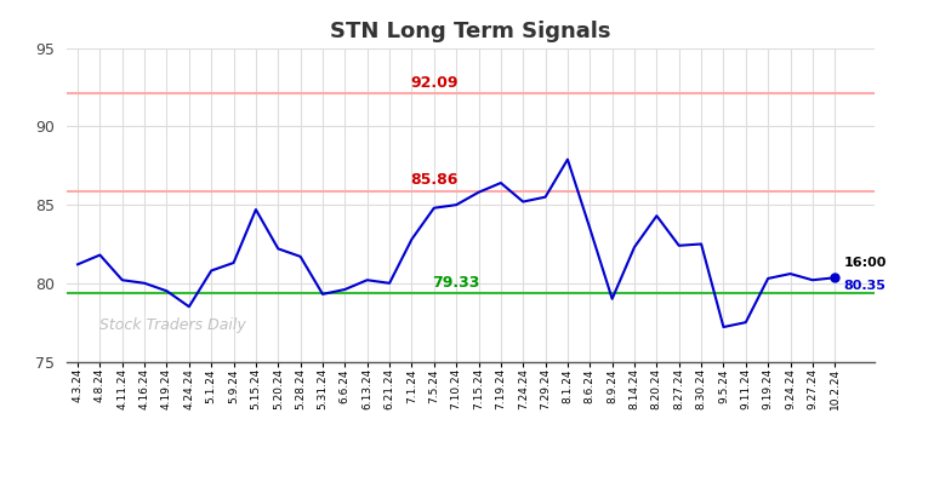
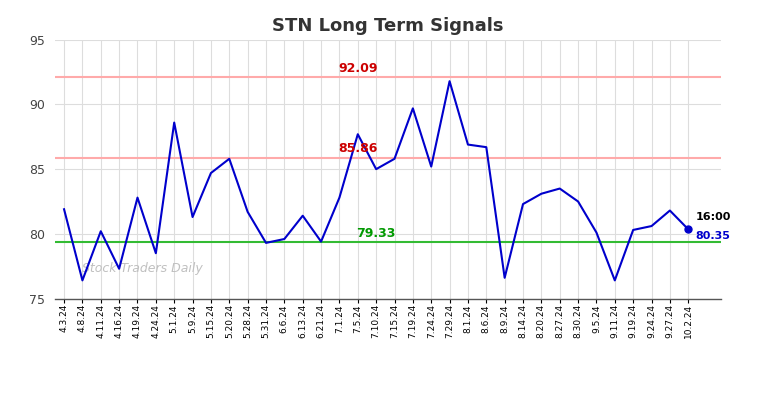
4.3.24: 81.2 -> 81.9
4.8.24: 81.8 -> 76.4
4.16.24: 80.0 -> 77.3
4.19.24: 79.5 -> 82.8
5.1.24: 80.8 -> 88.6
5.20.24: 82.2 -> 85.8
6.13.24: 80.2 -> 81.4
6.21.24: 80.0 -> 79.4
7.5.24: 84.8 -> 87.7
7.19.24: 86.4 -> 89.7
7.29.24: 85.5 -> 91.8
8.1.24: 87.9 -> 86.9
8.6.24: 83.5 -> 86.7
8.9.24: 79.0 -> 76.6
8.20.24: 84.3 -> 83.1
8.27.24: 82.4 -> 83.5
9.5.24: 77.2 -> 80.1
9.11.24: 77.5 -> 76.4
9.27.24: 80.2 -> 81.8
